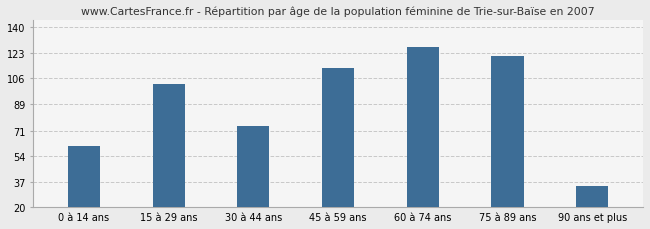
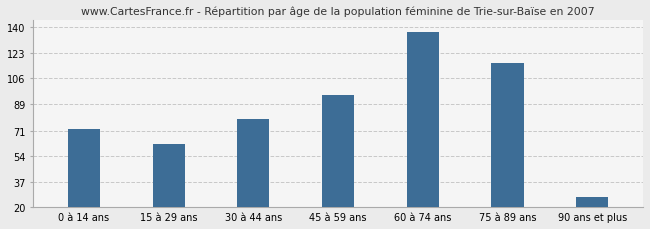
0 à 14 ans: 61 -> 72
15 à 29 ans: 102 -> 62
30 à 44 ans: 74 -> 79
45 à 59 ans: 113 -> 95
60 à 74 ans: 127 -> 137
75 à 89 ans: 121 -> 116
90 ans et plus: 34 -> 27
